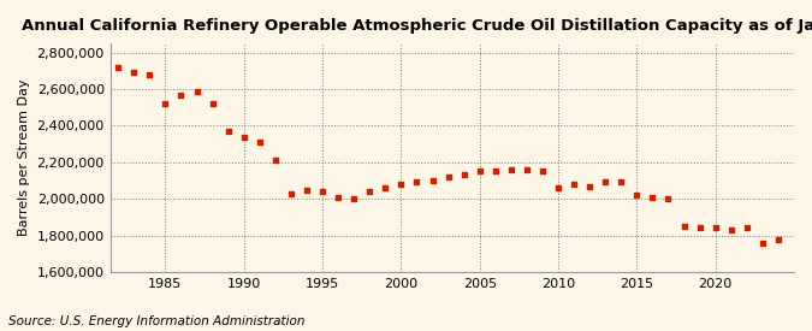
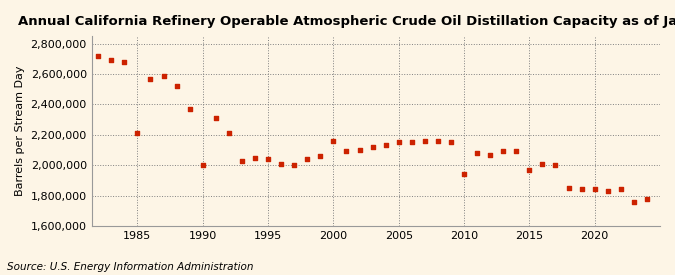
1985: 2,520,000 -> 2,210,000
1990: 2,340,000 -> 2,000,000
2000: 2,080,000 -> 2,160,000
2010: 2,060,000 -> 1,940,000
2015: 2,020,000 -> 1,970,000
